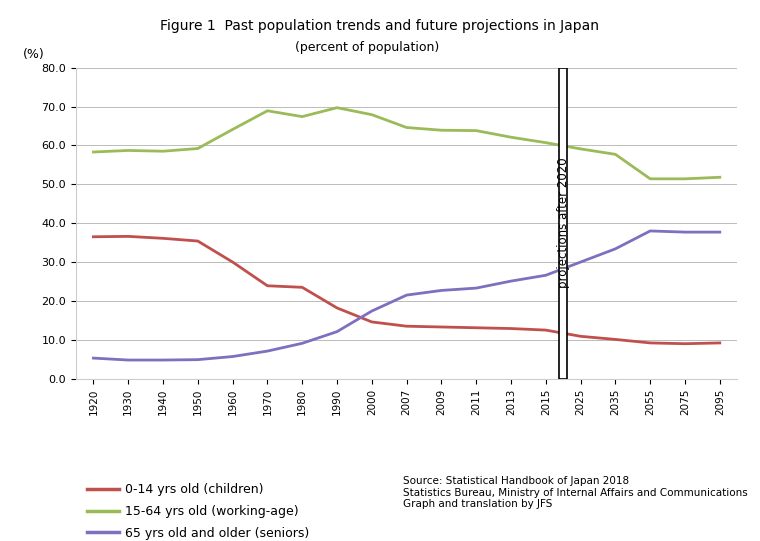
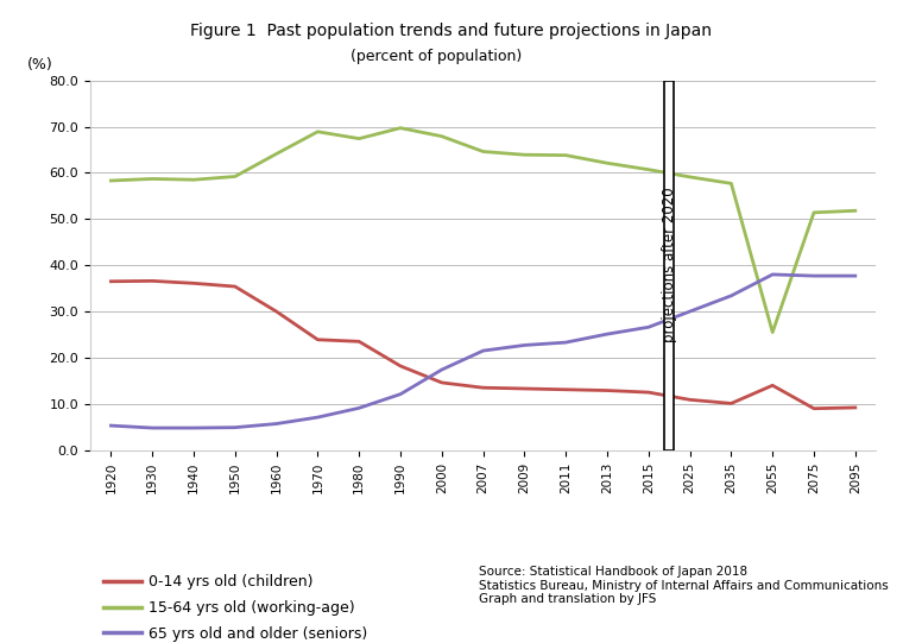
0-14 yrs old (children)/2055: 9.2 -> 14.0
15-64 yrs old (working-age)/2055: 51.4 -> 25.5
